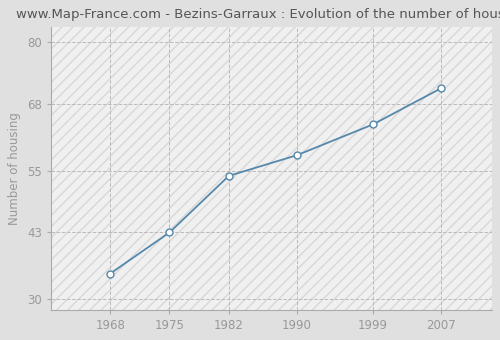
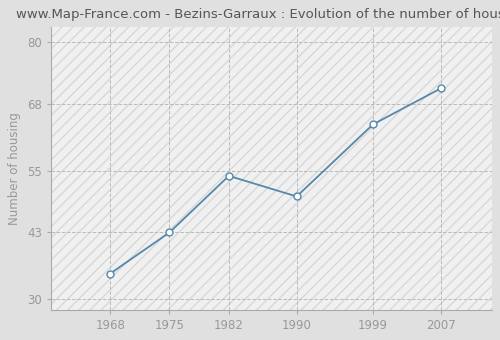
1990: 58 -> 50
